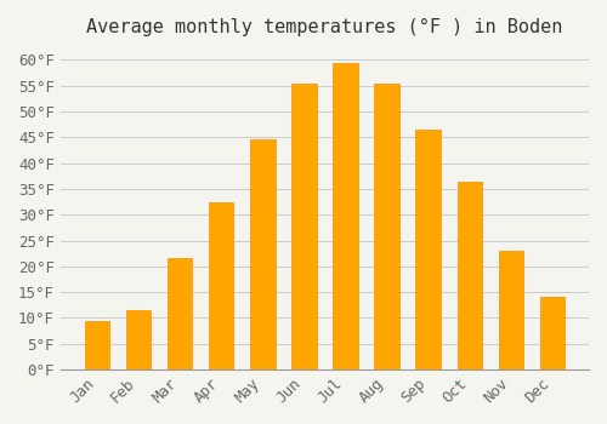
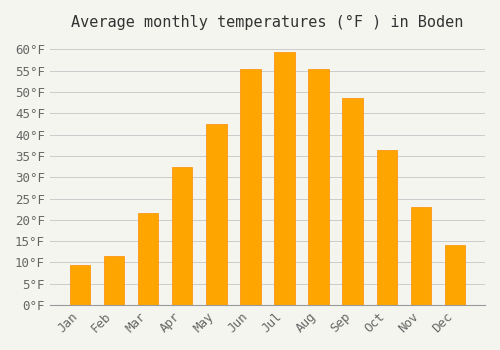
May: 44.5°F -> 42.5°F
Sep: 46.5°F -> 48.5°F
